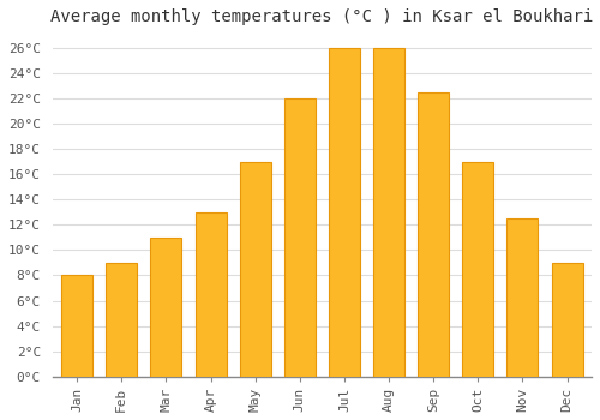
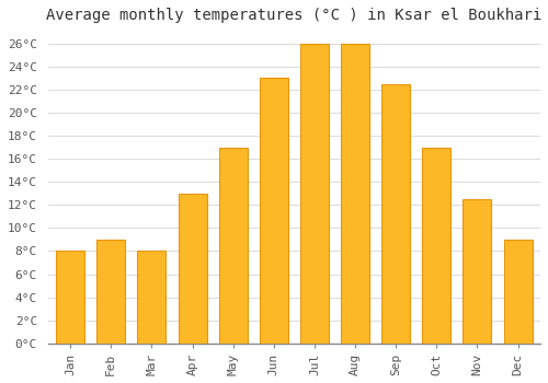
Mar: 11.0°C -> 8.0°C
Jun: 22.0°C -> 23.0°C
